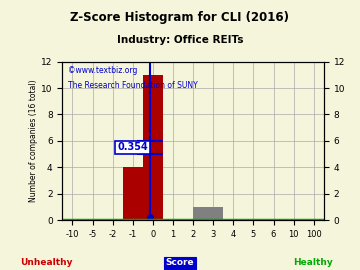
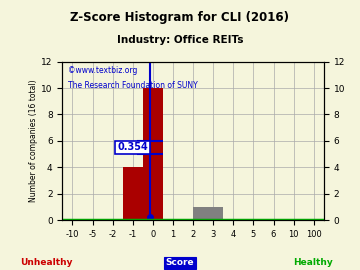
0: 11 -> 10
